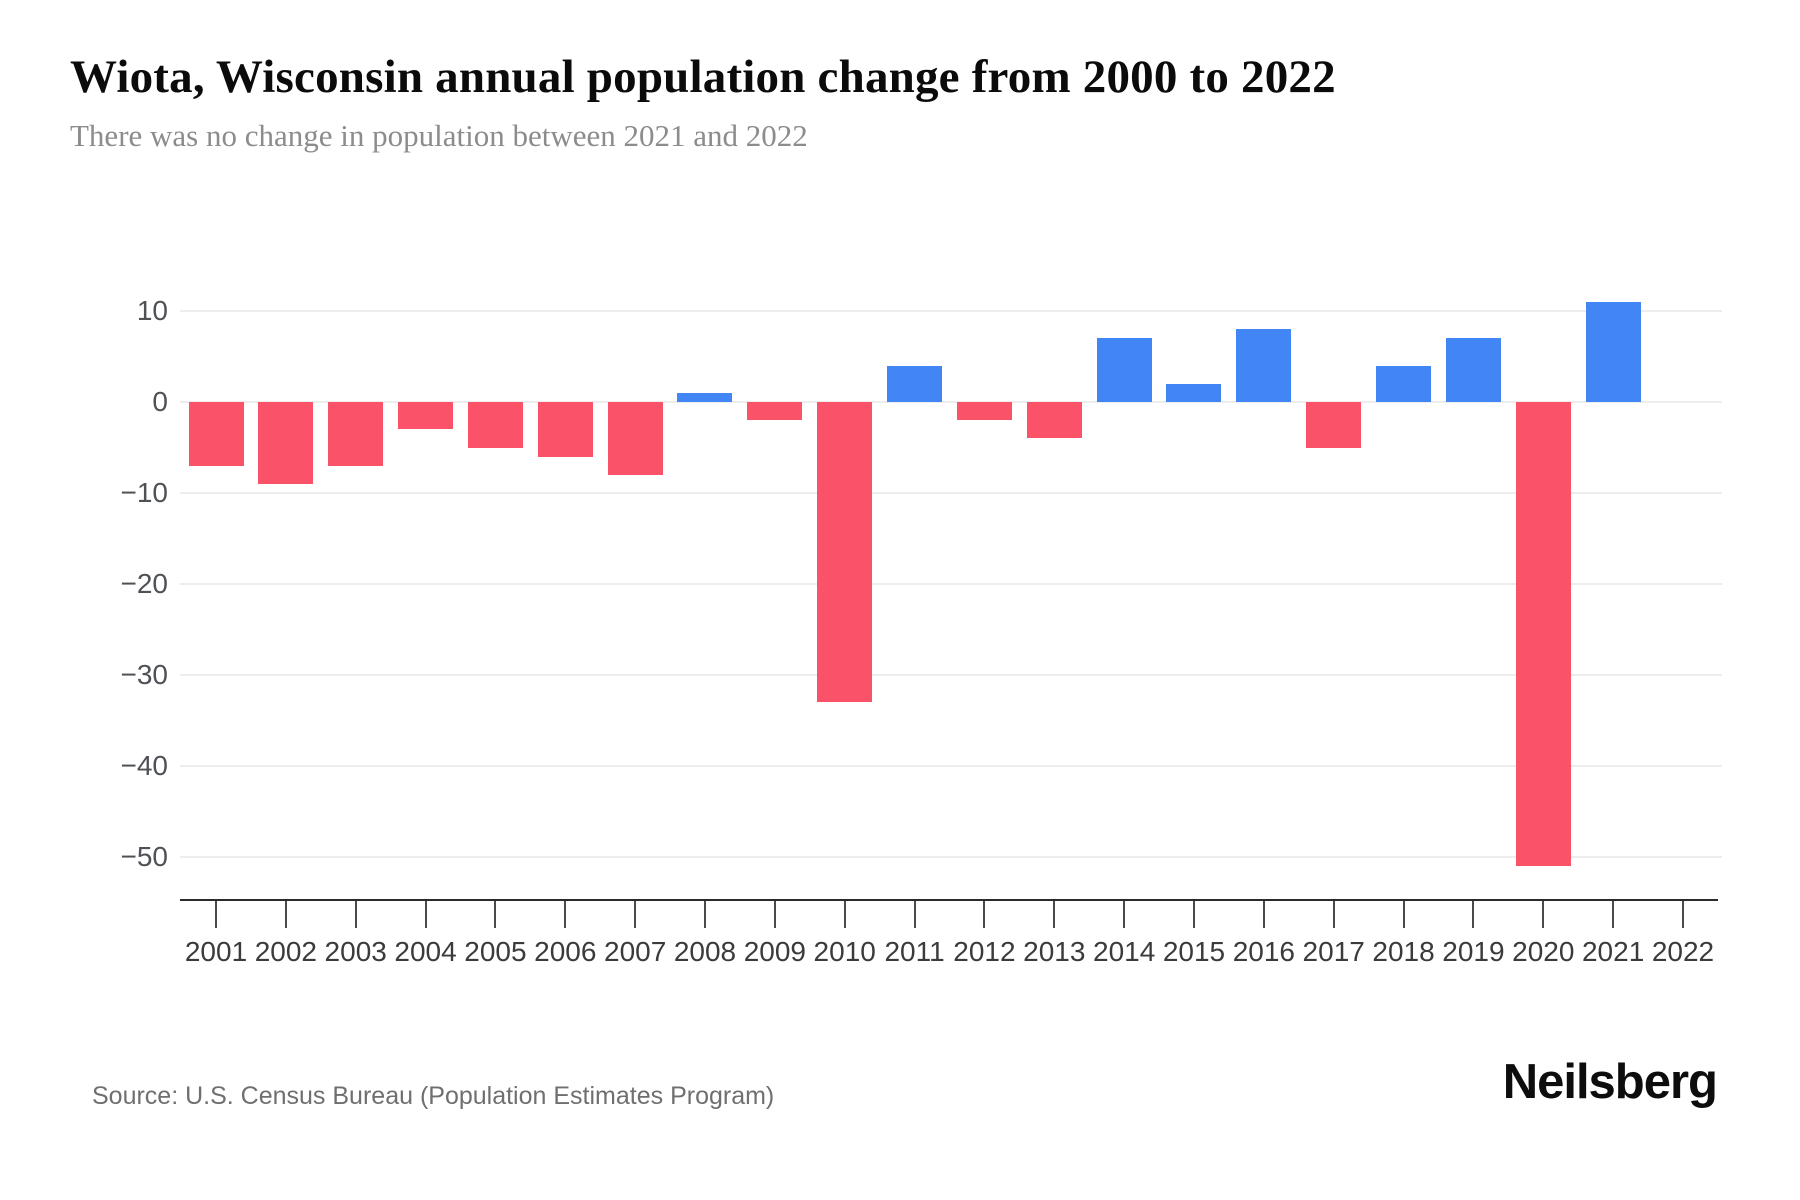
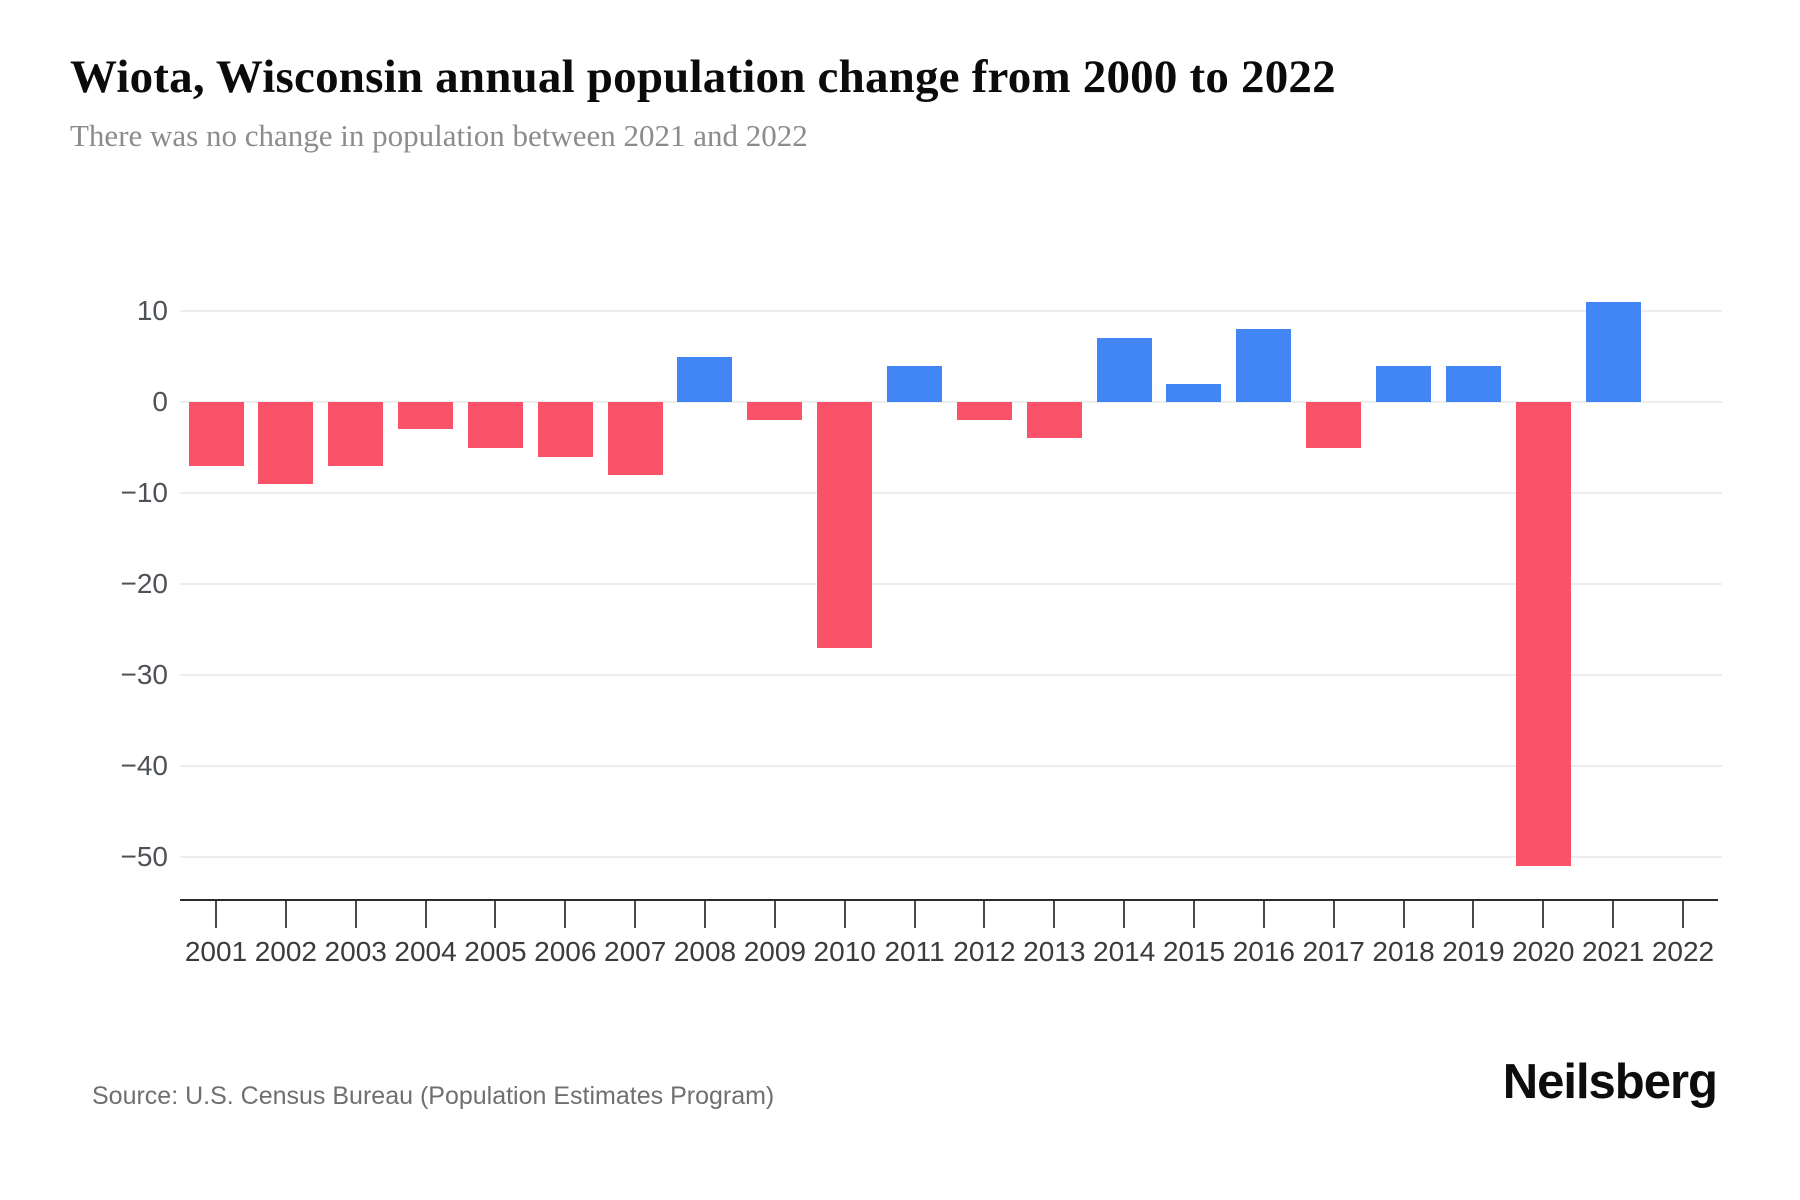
2008: 1 -> 5
2010: -33 -> -27
2019: 7 -> 4
